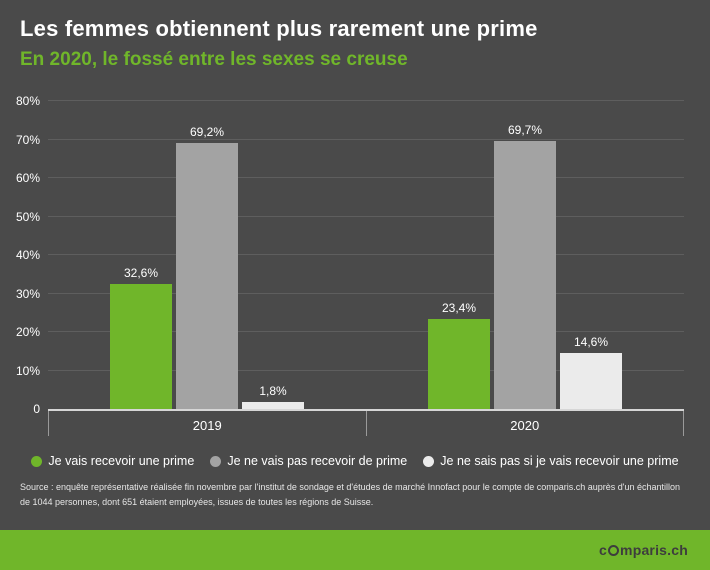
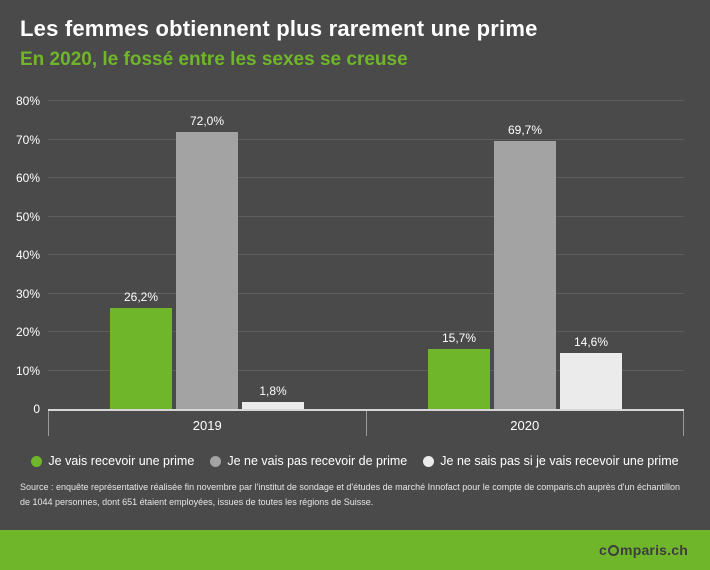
Je vais recevoir une prime/2019: 32,6% -> 26,2%
Je ne vais pas recevoir de prime/2019: 69,2% -> 72,0%
Je vais recevoir une prime/2020: 23,4% -> 15,7%
